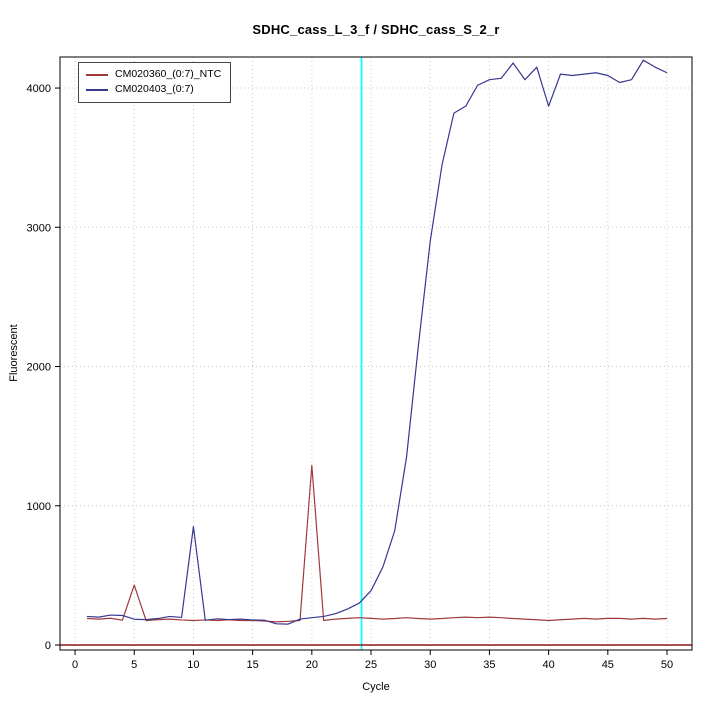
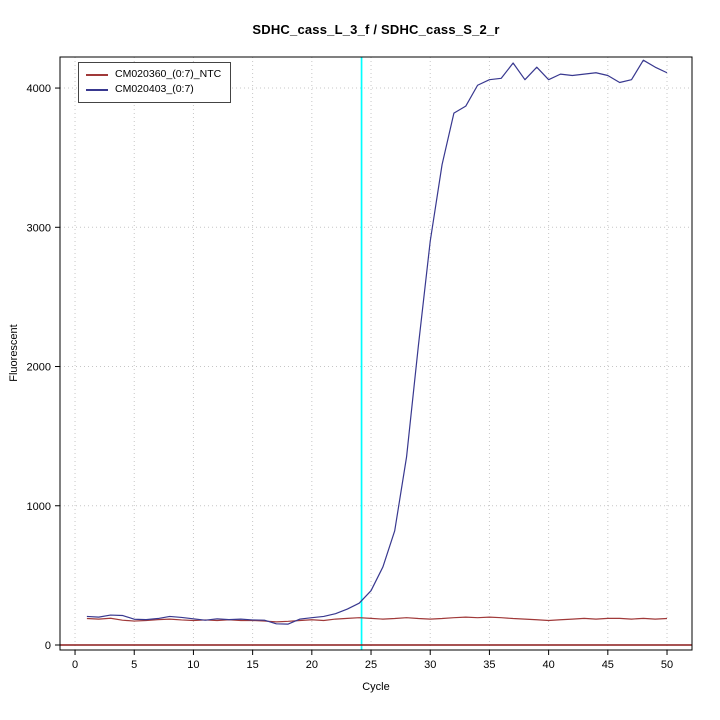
CM020360_(0:7)_NTC/5: 430 -> 170
CM020403_(0:7)/10: 850 -> 190
CM020360_(0:7)_NTC/20: 1290 -> 180
CM020403_(0:7)/40: 3870 -> 4060
